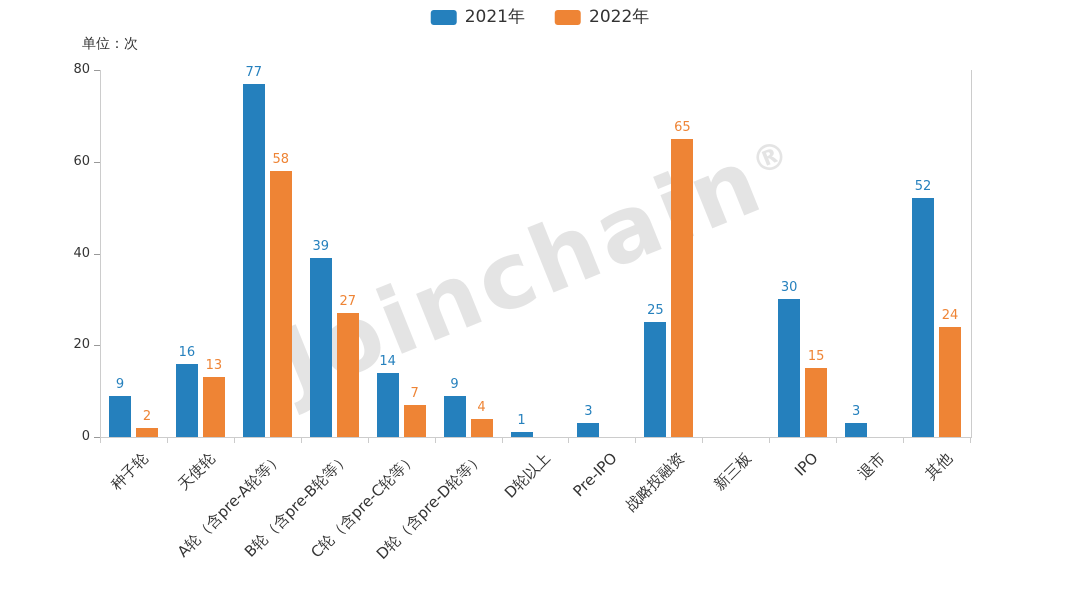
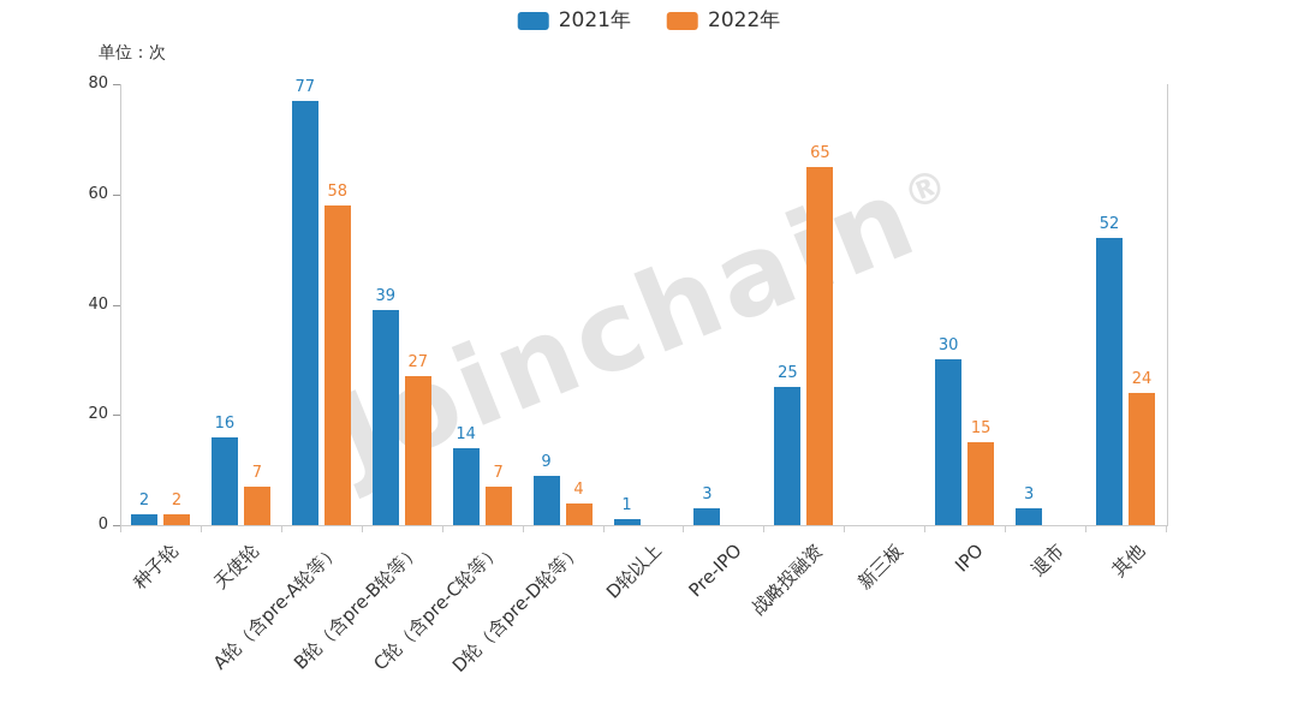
2021年/种子轮: 9 -> 2
2022年/天使轮: 13 -> 7
